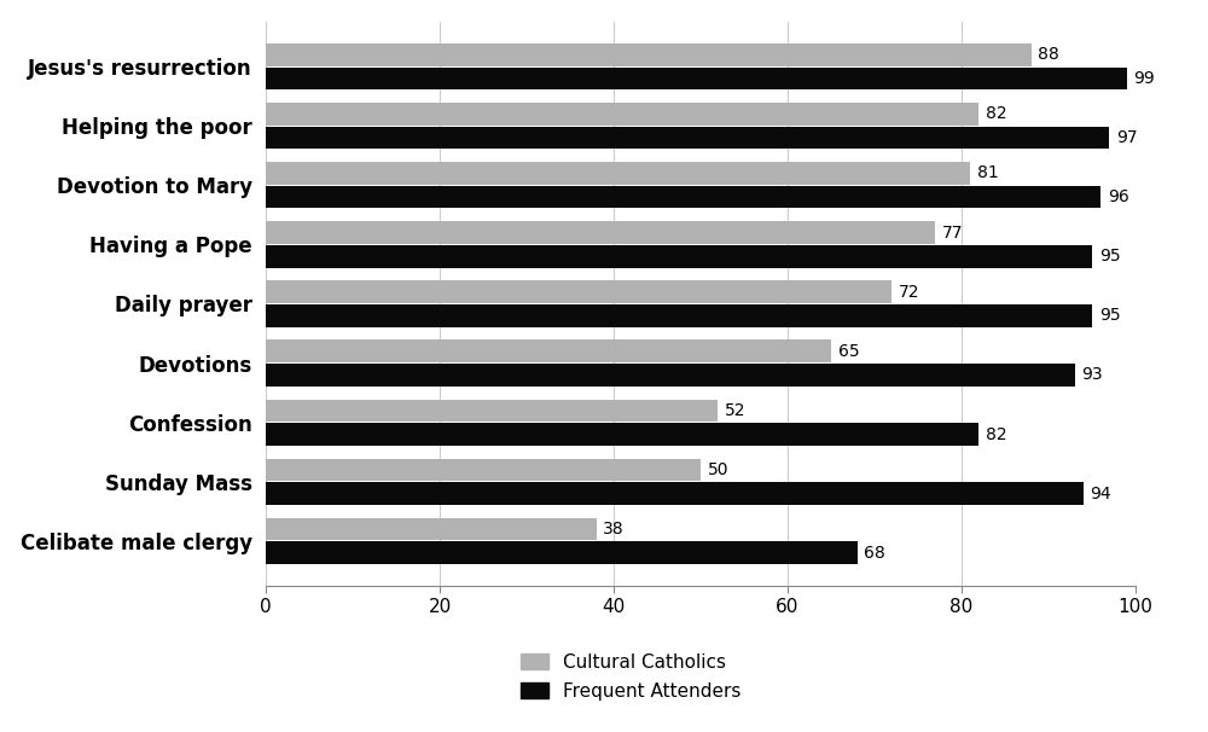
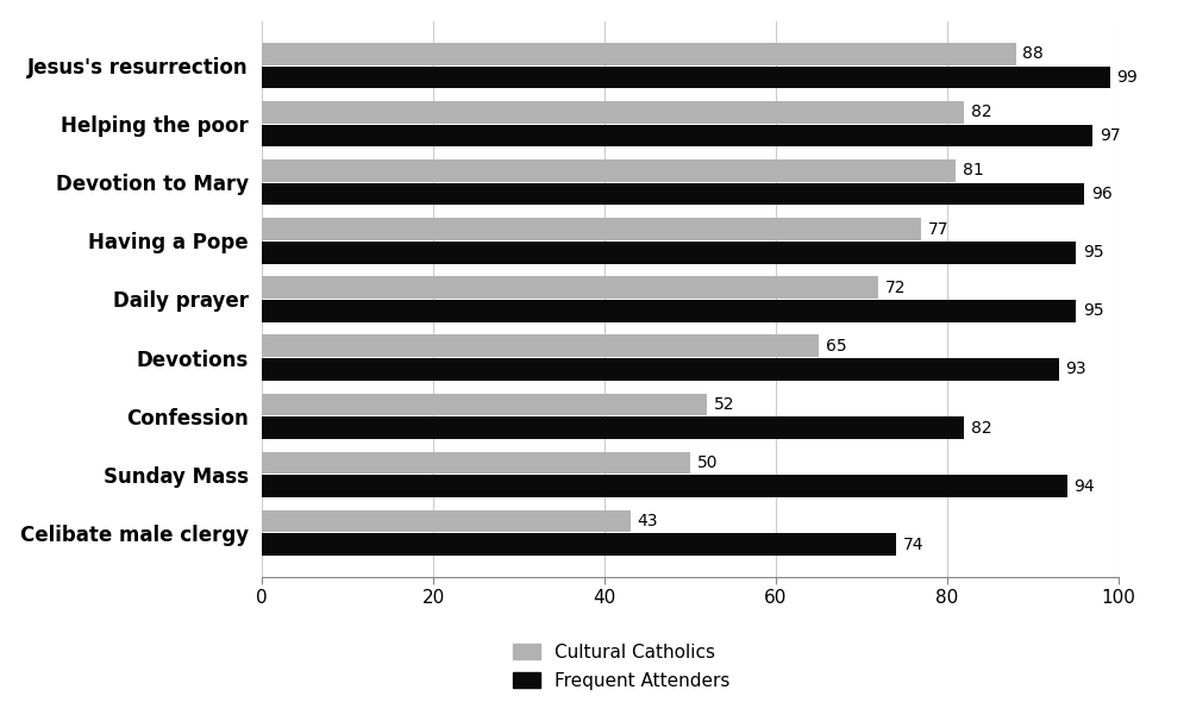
Cultural Catholics/Celibate male clergy: 38 -> 43
Frequent Attenders/Celibate male clergy: 68 -> 74
